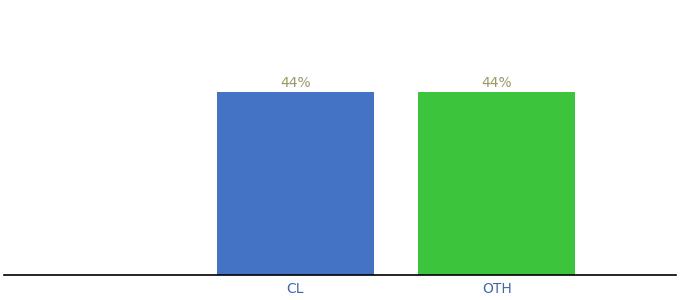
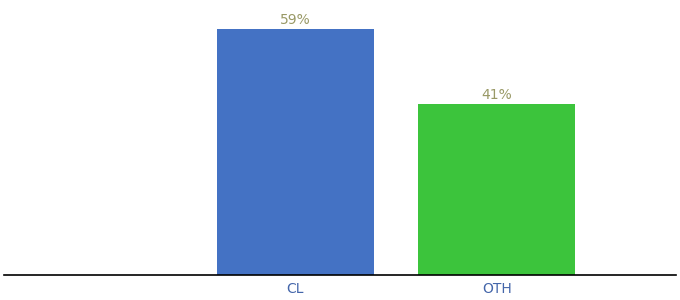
CL: 44% -> 59%
OTH: 44% -> 41%
